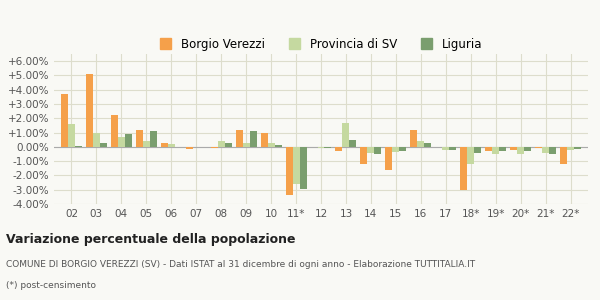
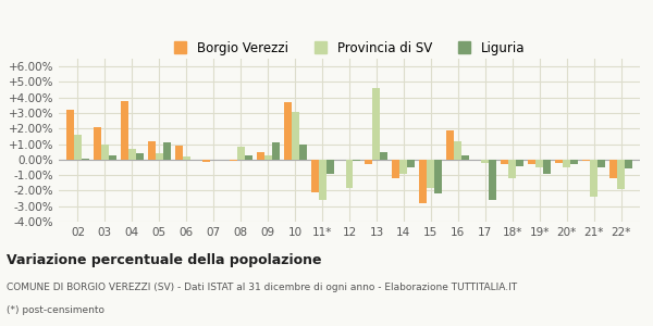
Borgio Verezzi/02: 3.7% -> 3.2%
Borgio Verezzi/03: 5.1% -> 2.1%
Borgio Verezzi/04: 2.2% -> 3.8%
Liguria/04: 0.9% -> 0.4%
Borgio Verezzi/06: 0.3% -> 0.9%
Provincia di SV/08: 0.4% -> 0.8%
Borgio Verezzi/09: 1.2% -> 0.5%
Borgio Verezzi/10: 1.0% -> 3.7%
Provincia di SV/10: 0.2% -> 3.1%
Liguria/10: 0.1% -> 1.0%
Borgio Verezzi/11*: -3.4% -> -2.1%
Liguria/11*: -3.0% -> -0.9%
Provincia di SV/12: -0.1% -> -1.8%
Provincia di SV/13: 1.7% -> 4.6%
Provincia di SV/14: -0.4% -> -0.9%
Borgio Verezzi/15: -1.6% -> -2.8%
Provincia di SV/15: -0.3% -> -1.8%
Liguria/15: -0.3% -> -2.2%
Borgio Verezzi/16: 1.2% -> 1.9%
Provincia di SV/16: 0.4% -> 1.2%
Liguria/17: -0.2% -> -2.6%
Borgio Verezzi/18*: -3.0% -> -0.3%
Liguria/19*: -0.3% -> -0.9%
Provincia di SV/21*: -0.4% -> -2.4%
Provincia di SV/22*: -0.2% -> -1.9%
Liguria/22*: -0.1% -> -0.6%
